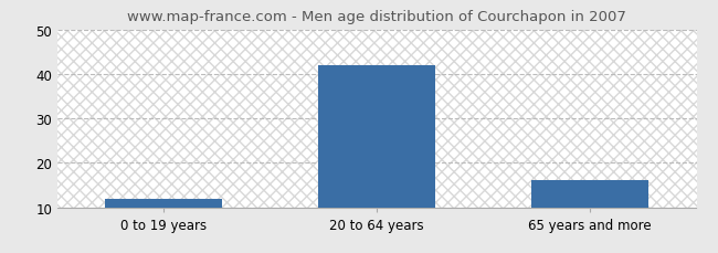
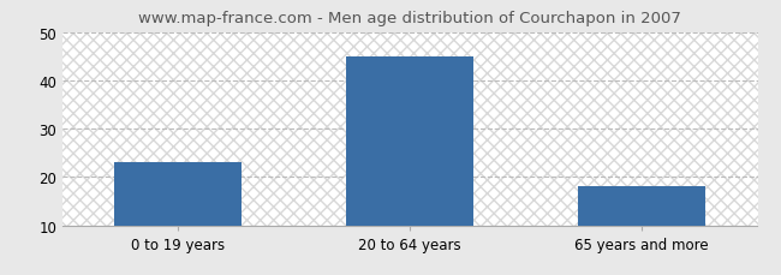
0 to 19 years: 12 -> 23
20 to 64 years: 42 -> 45
65 years and more: 16 -> 18
